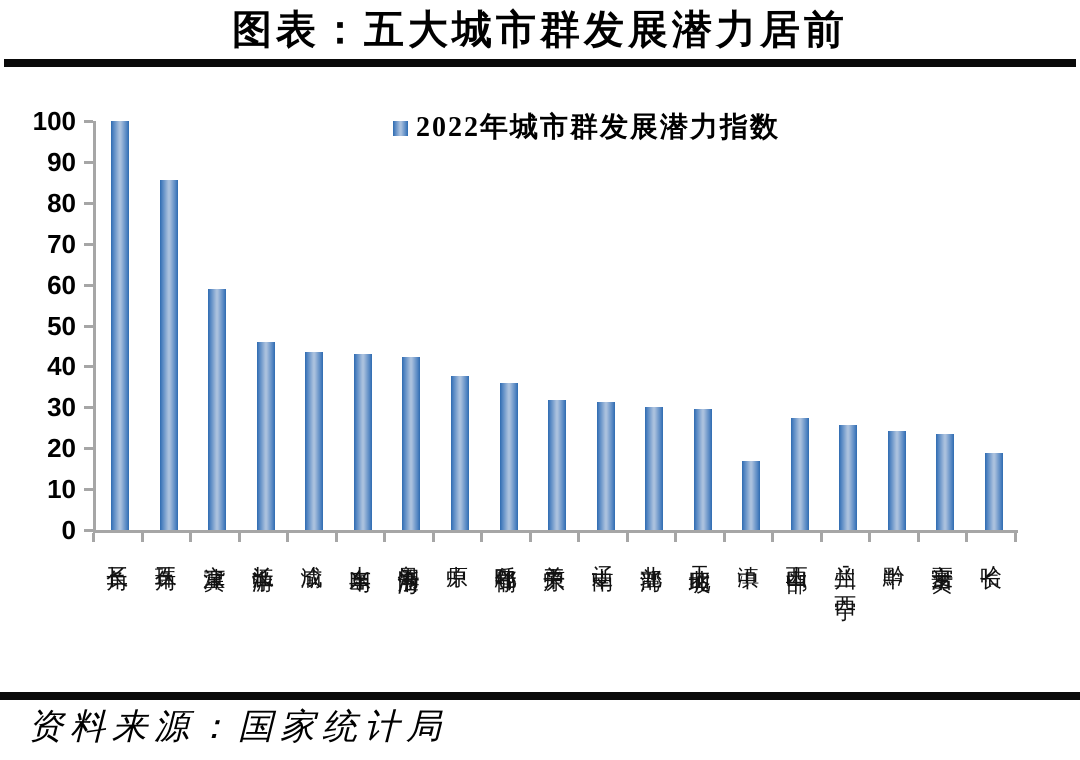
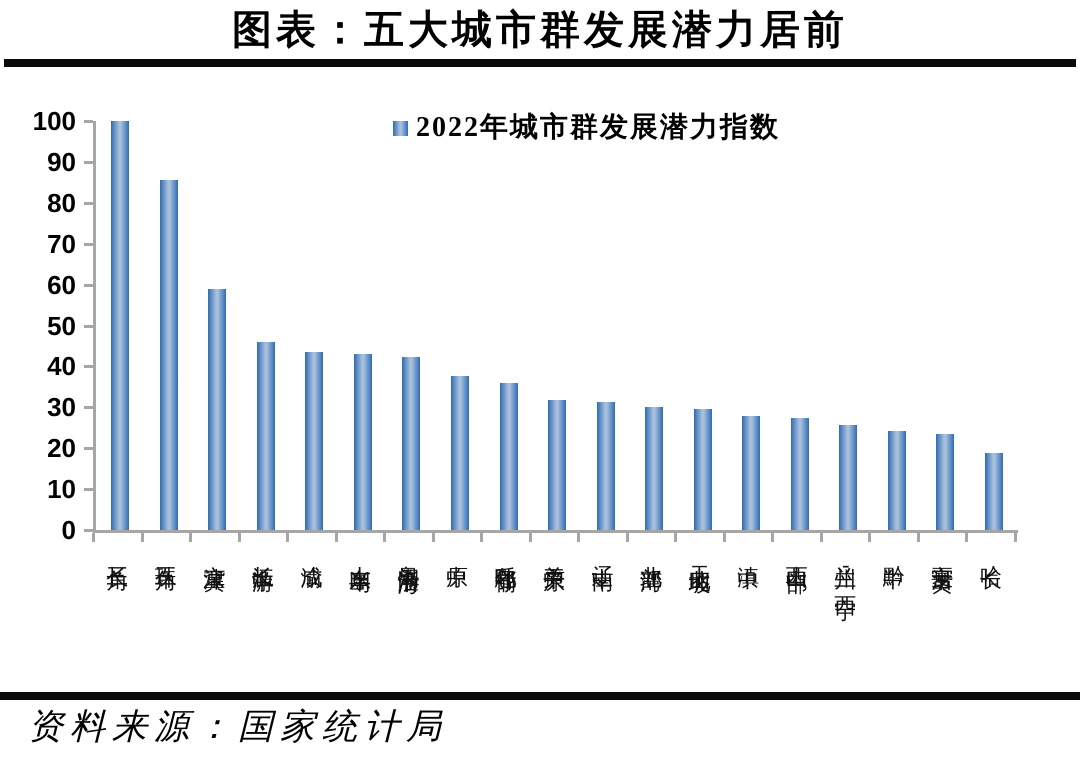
滇中: 17 -> 28
